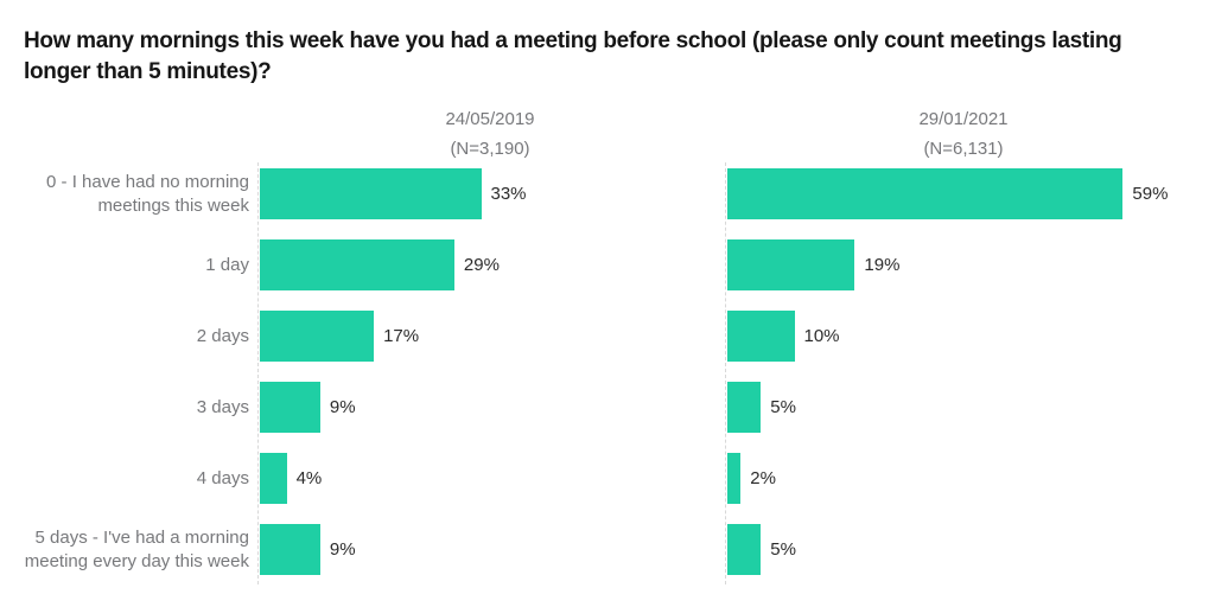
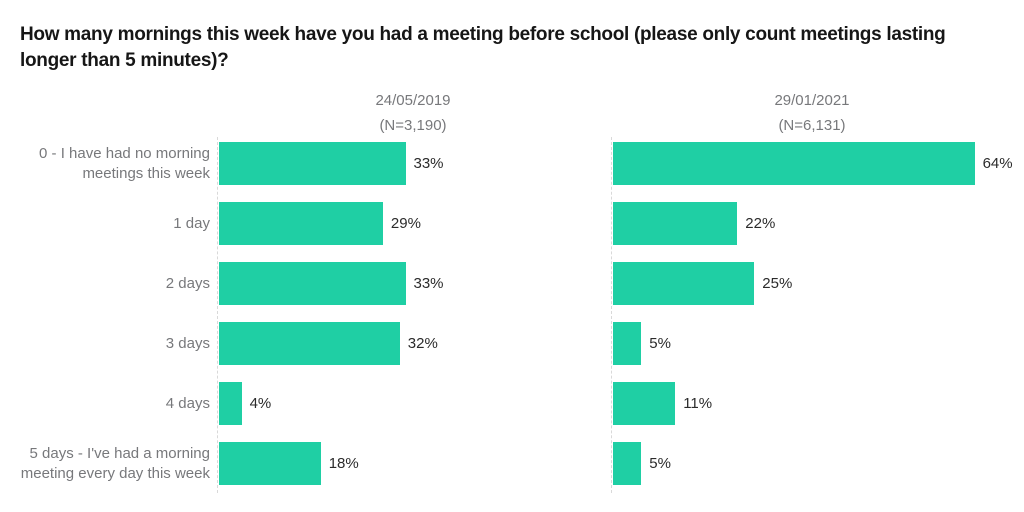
29/01/2021/0 - I have had no morning meetings this week: 59% -> 64%
29/01/2021/1 day: 19% -> 22%
24/05/2019/2 days: 17% -> 33%
29/01/2021/2 days: 10% -> 25%
24/05/2019/3 days: 9% -> 32%
29/01/2021/4 days: 2% -> 11%
24/05/2019/5 days - I've had a morning meeting every day this week: 9% -> 18%
